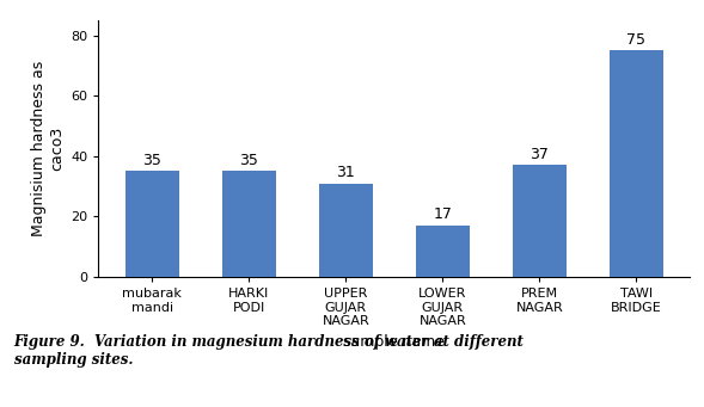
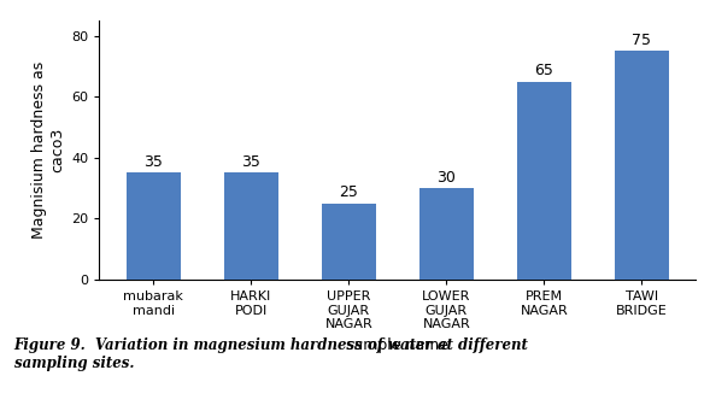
UPPER GUJAR NAGAR: 31 -> 25
LOWER GUJAR NAGAR: 17 -> 30
PREM NAGAR: 37 -> 65
